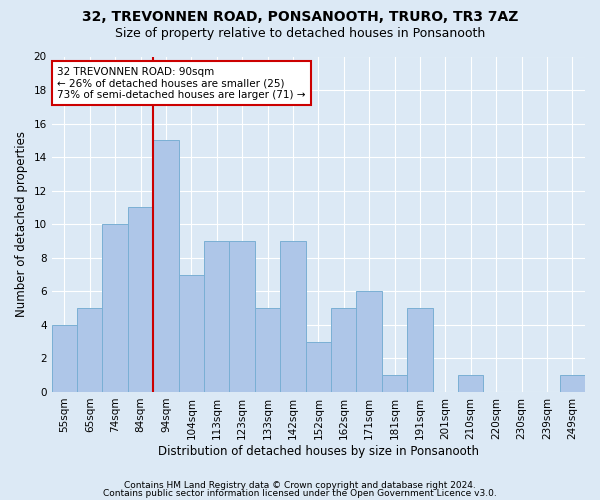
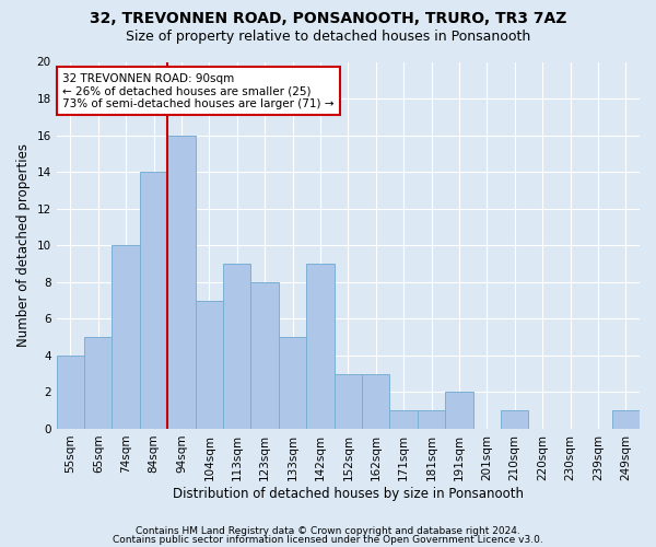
84sqm: 11 -> 14
94sqm: 15 -> 16
123sqm: 9 -> 8
162sqm: 5 -> 3
171sqm: 6 -> 1
191sqm: 5 -> 2
